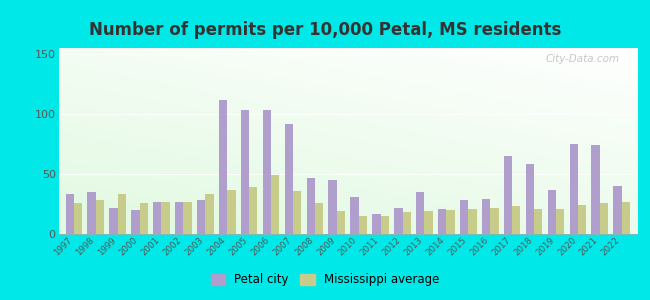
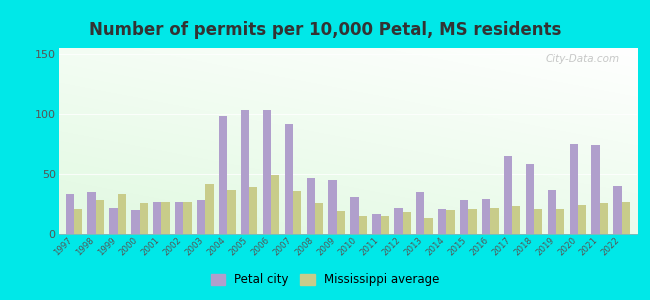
Mississippi average/1997: 26 -> 21
Mississippi average/2003: 33 -> 42
Petal city/2004: 112 -> 98
Mississippi average/2013: 19 -> 13
